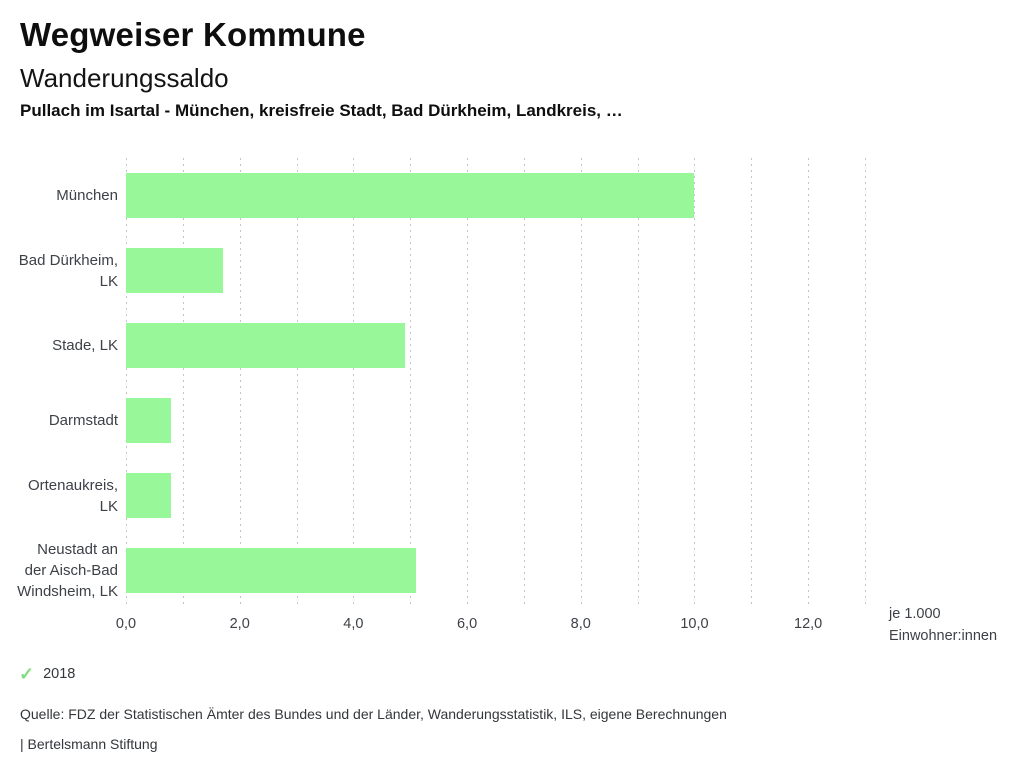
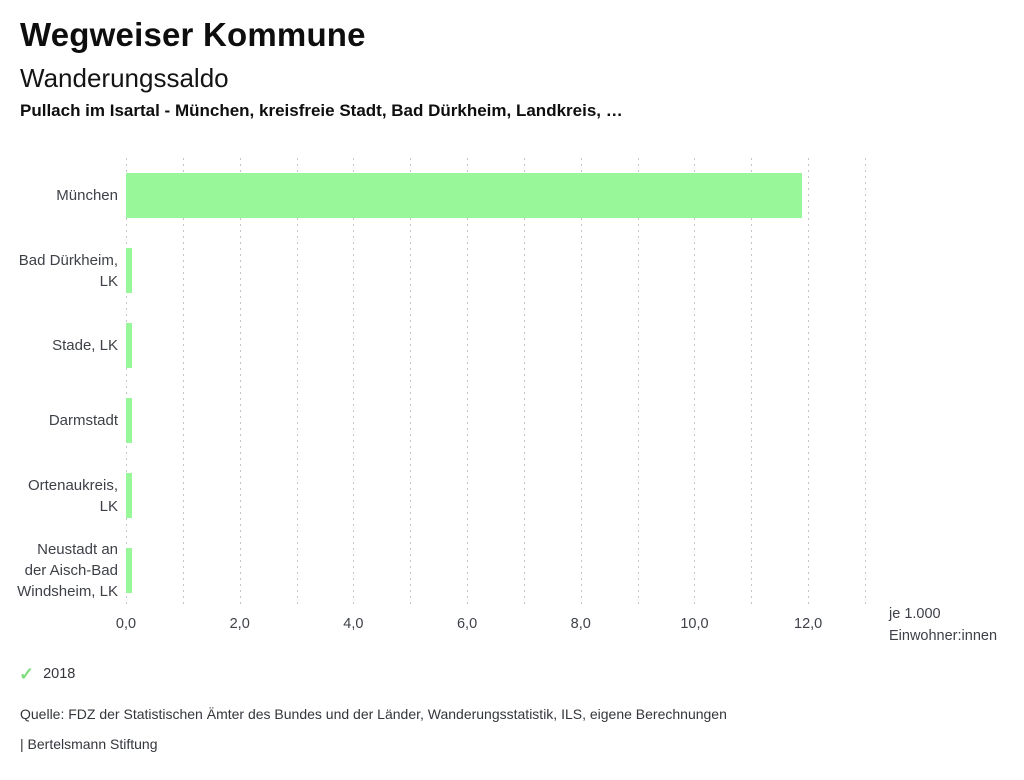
München: 10,0 -> 11,9
Bad Dürkheim, LK: 1,7 -> 0,1
Stade, LK: 4,9 -> 0,1
Darmstadt: 0,8 -> 0,1
Ortenaukreis, LK: 0,8 -> 0,1
Neustadt an der Aisch-Bad Windsheim, LK: 5,1 -> 0,1
